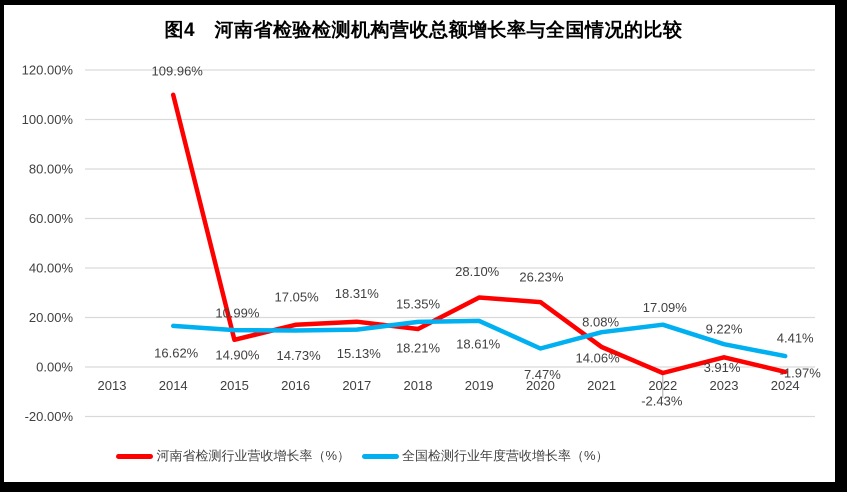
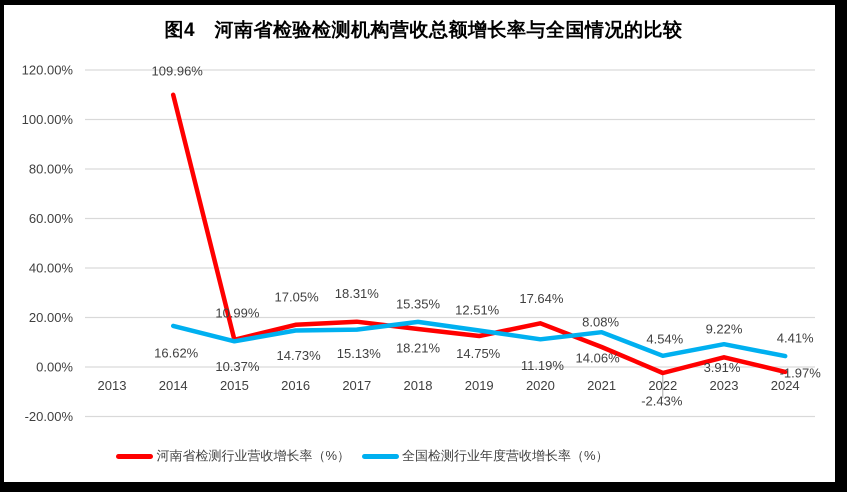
全国检测行业年度营收增长率（%）/2015: 14.90% -> 10.37%
河南省检测行业营收增长率（%）/2019: 28.10% -> 12.51%
全国检测行业年度营收增长率（%）/2019: 18.61% -> 14.75%
河南省检测行业营收增长率（%）/2020: 26.23% -> 17.64%
全国检测行业年度营收增长率（%）/2020: 7.47% -> 11.19%
全国检测行业年度营收增长率（%）/2022: 17.09% -> 4.54%
